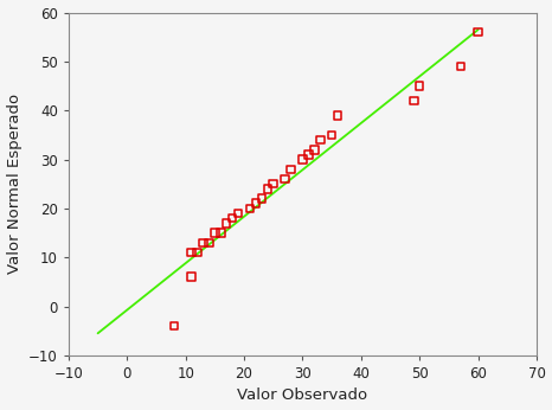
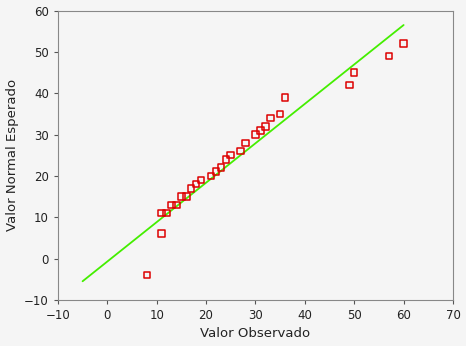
60: 56 -> 52
